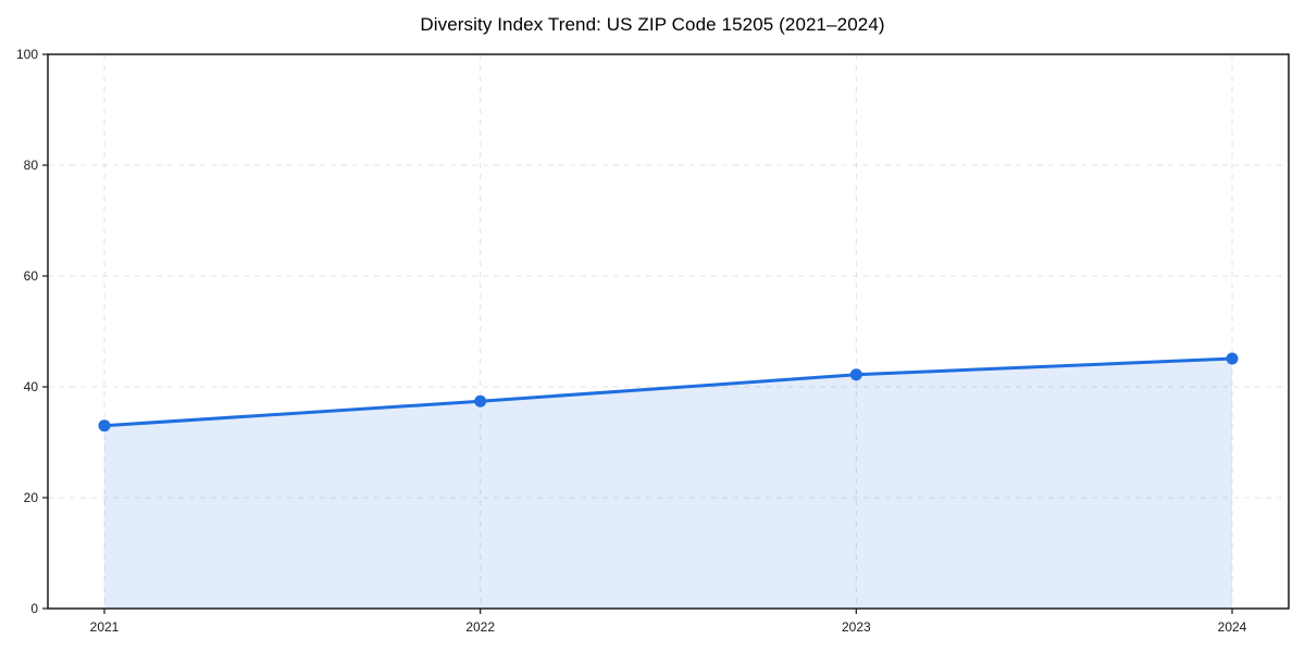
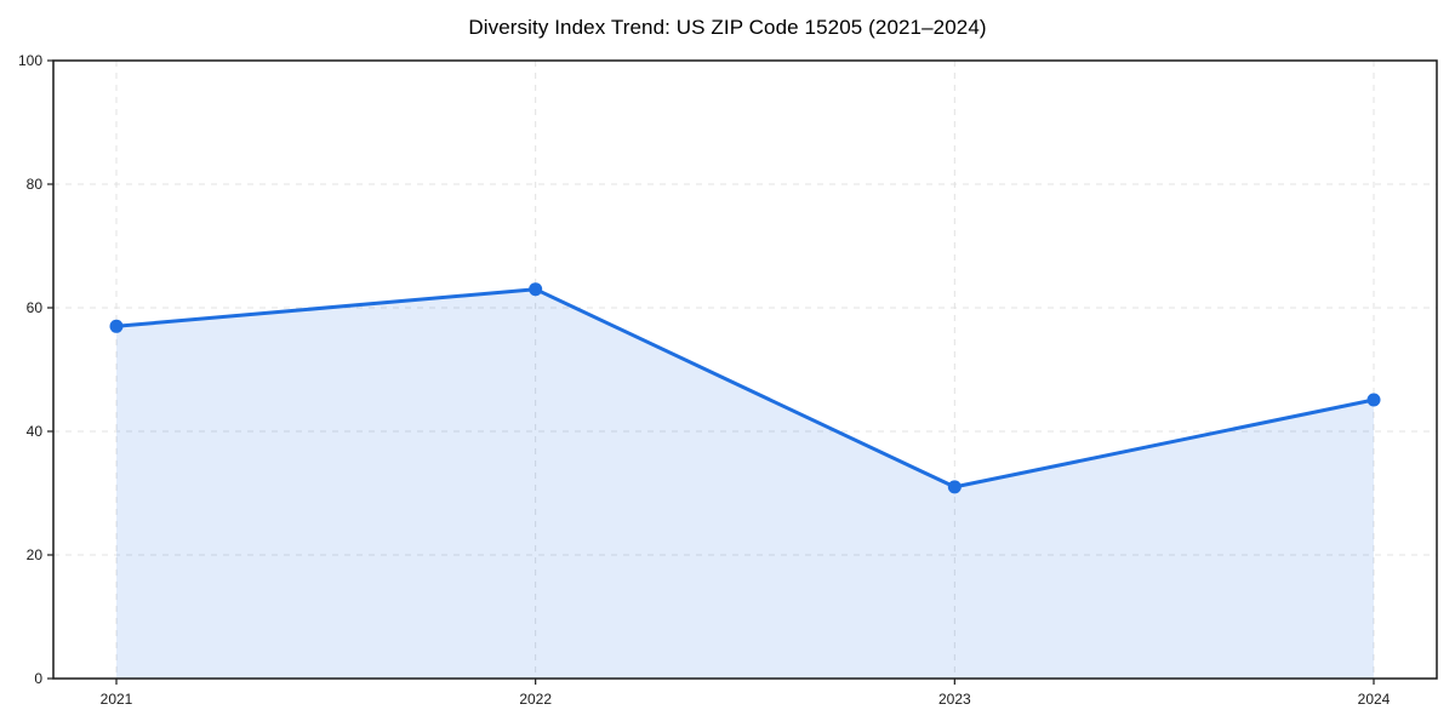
2021: 33 -> 57
2022: 37 -> 63
2023: 42 -> 31
